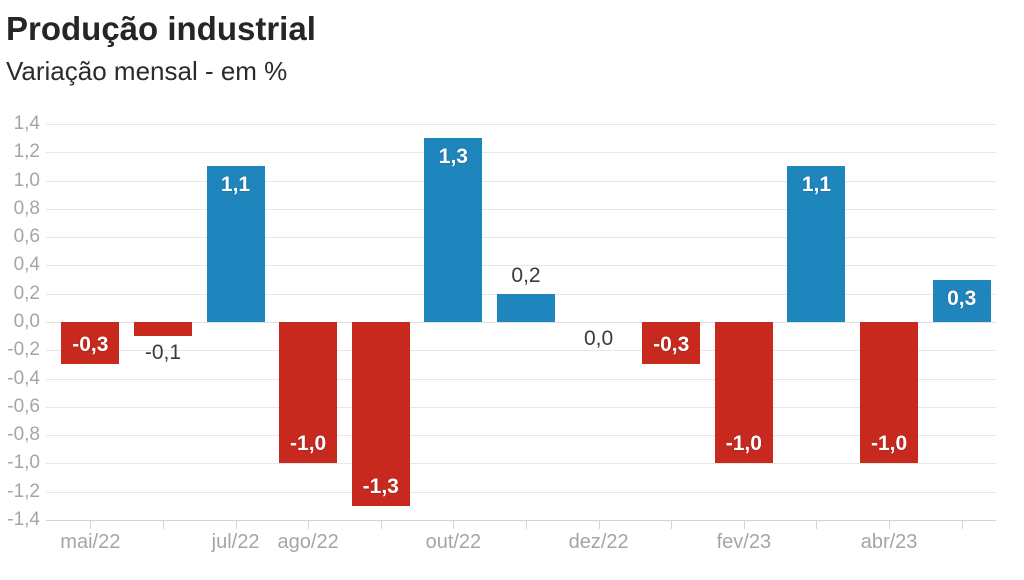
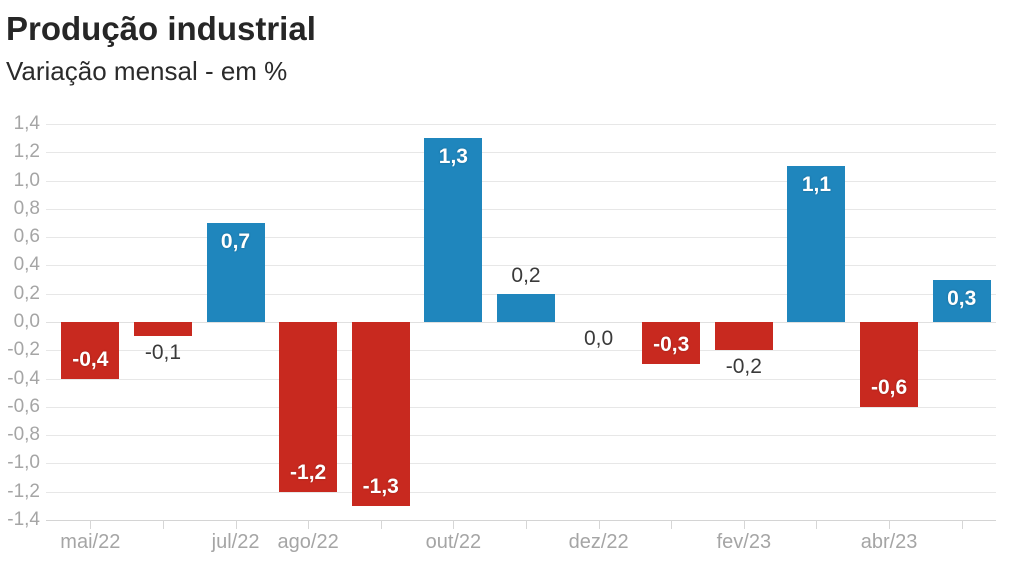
mai/22: -0,3 -> -0,4
jul/22: 1,1 -> 0,7
ago/22: -1,0 -> -1,2
fev/23: -1,0 -> -0,2
abr/23: -1,0 -> -0,6
